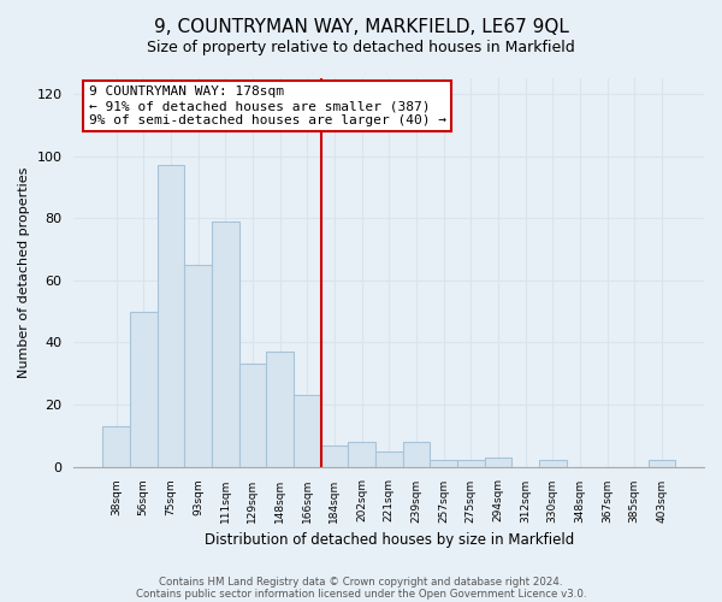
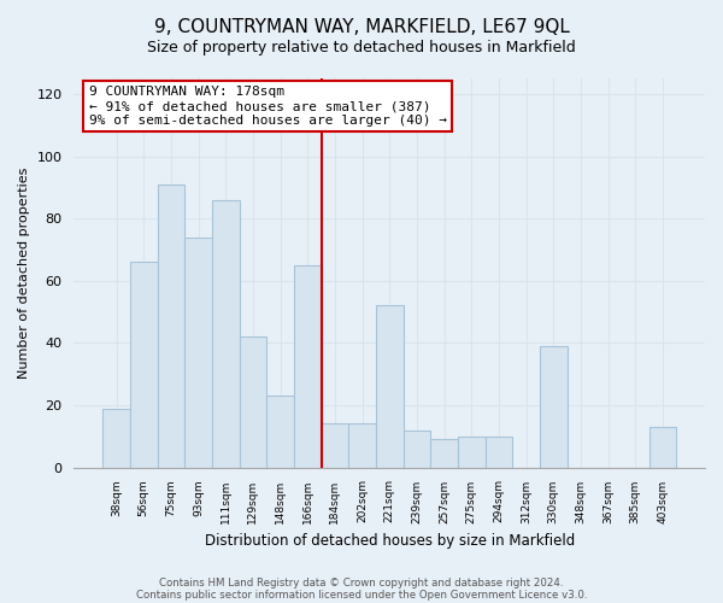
38sqm: 13 -> 19
56sqm: 50 -> 66
75sqm: 97 -> 91
93sqm: 65 -> 74
111sqm: 79 -> 86
129sqm: 33 -> 42
148sqm: 37 -> 23
166sqm: 23 -> 65
184sqm: 7 -> 14
202sqm: 8 -> 14
221sqm: 5 -> 52
239sqm: 8 -> 12
257sqm: 2 -> 9
275sqm: 2 -> 10
294sqm: 3 -> 10
330sqm: 2 -> 39
403sqm: 2 -> 13
